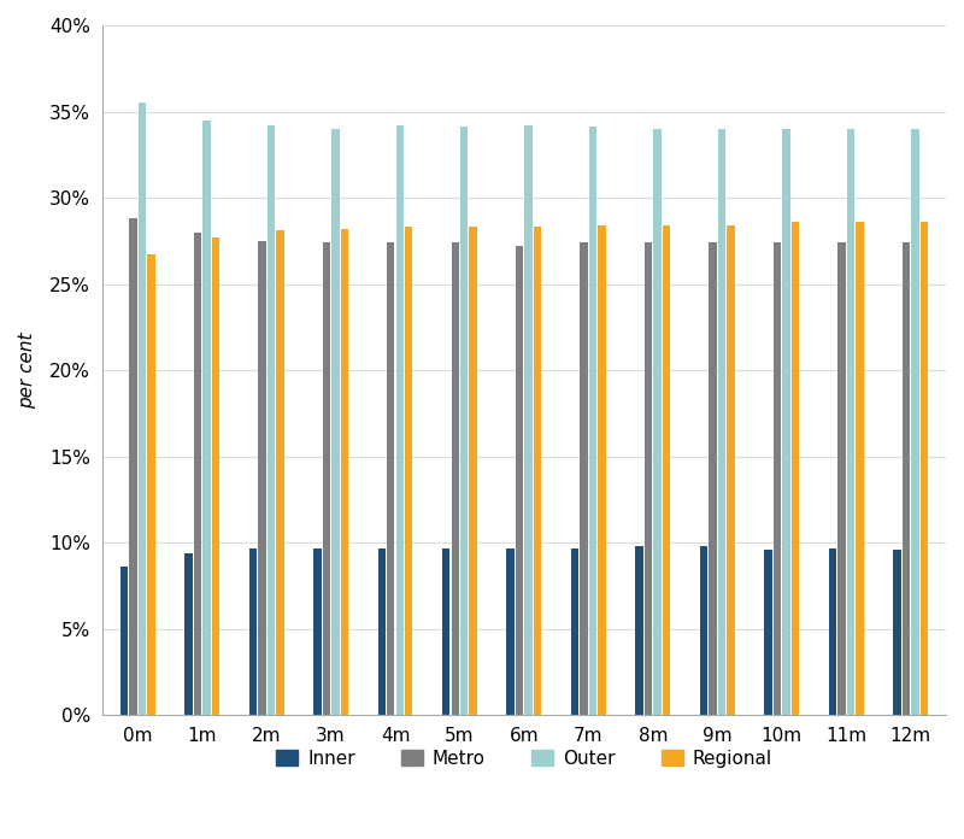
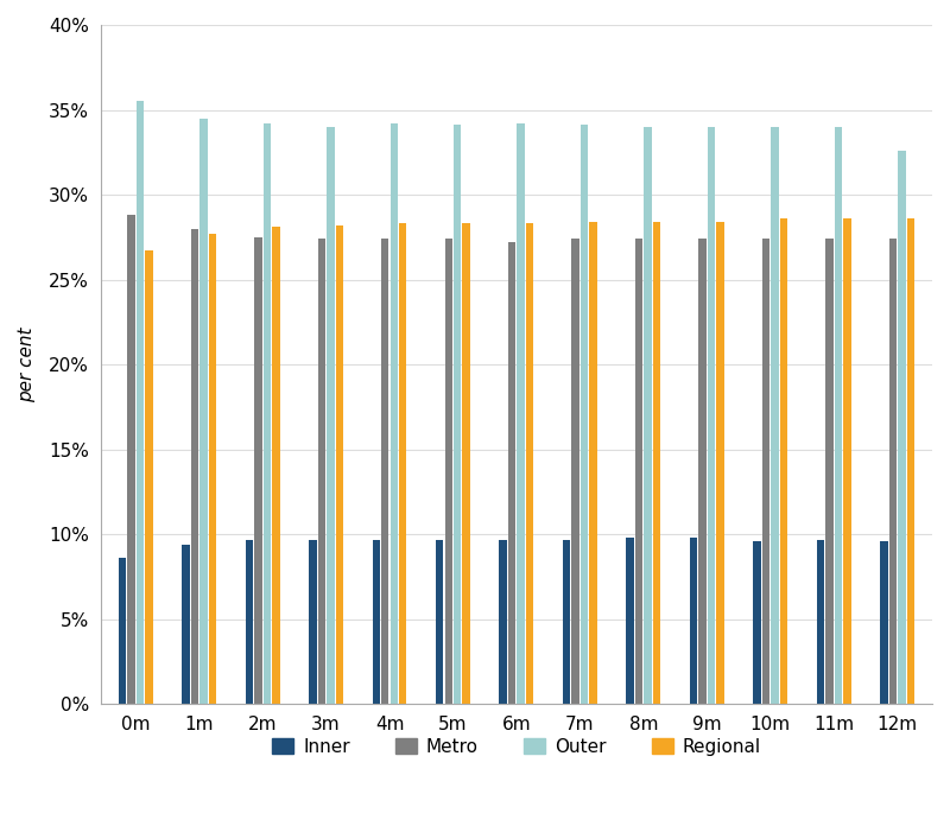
Outer/12m: 34.0% -> 32.6%
